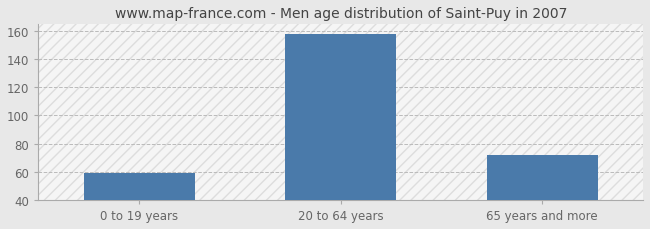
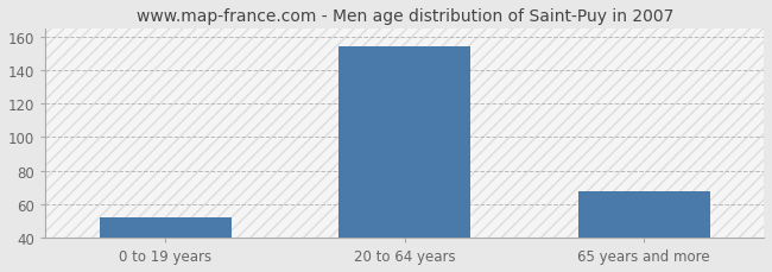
0 to 19 years: 59 -> 52
20 to 64 years: 158 -> 154
65 years and more: 72 -> 68
